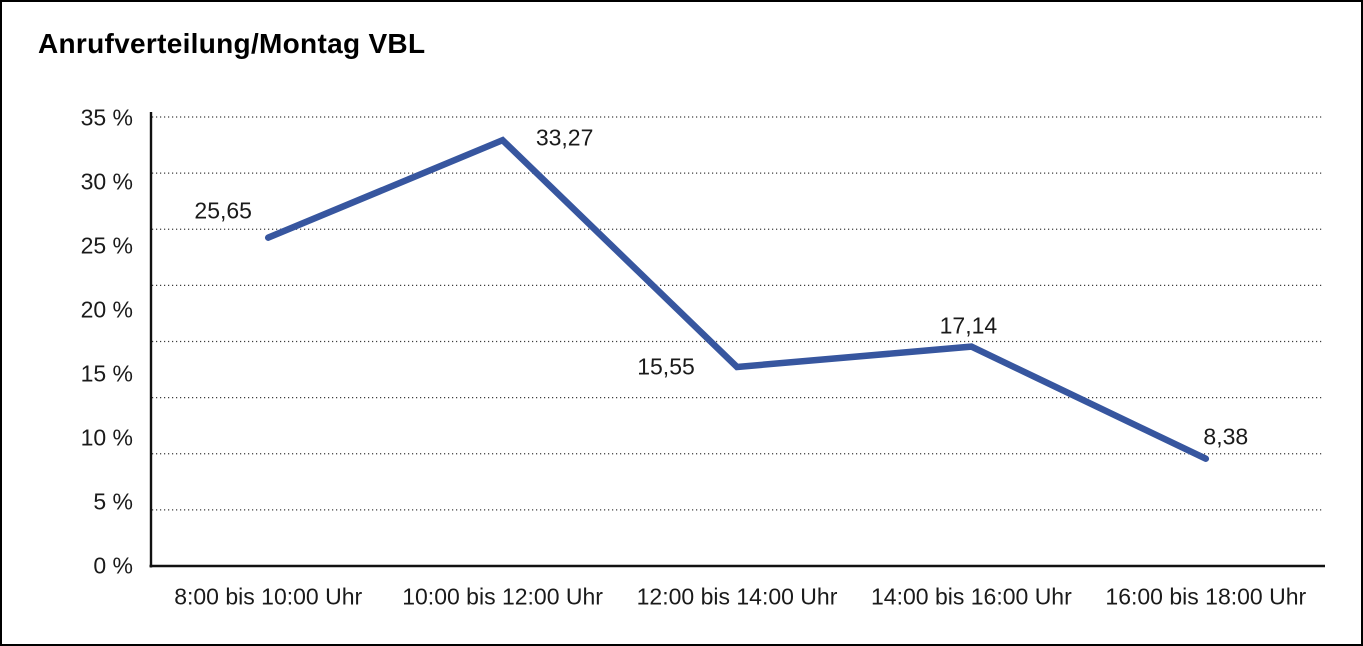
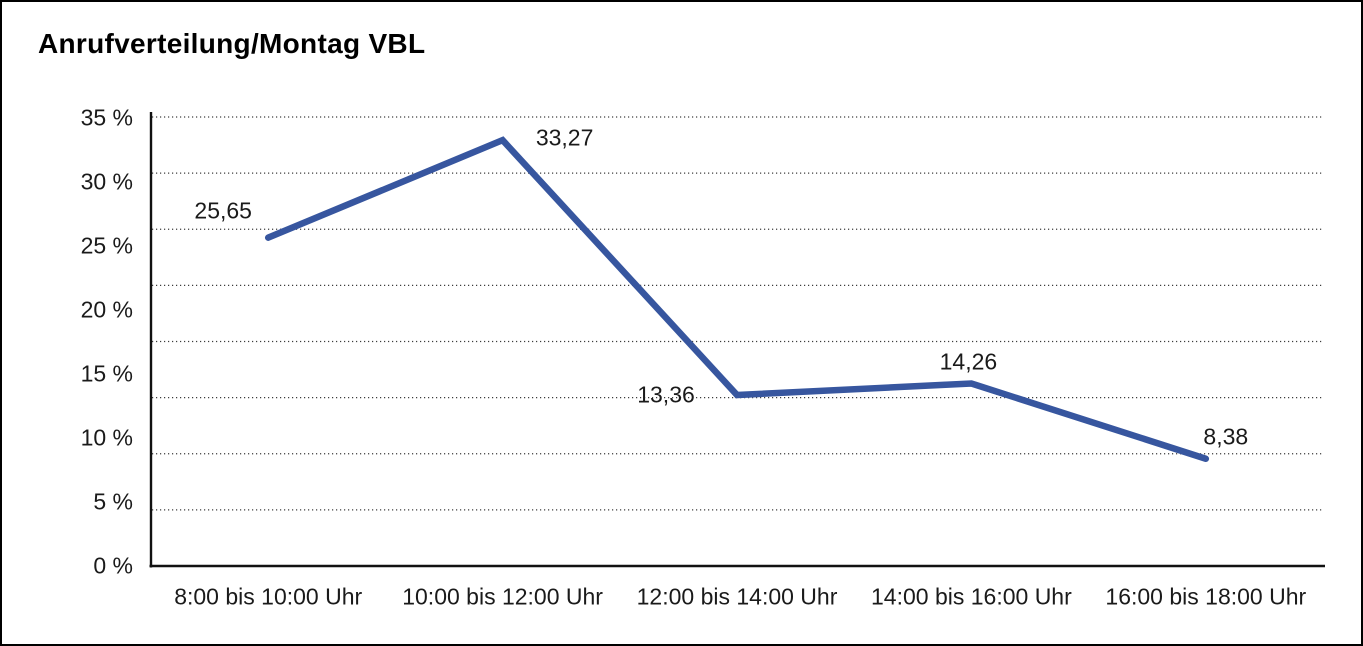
12:00 bis 14:00 Uhr: 15,55 -> 13,36
14:00 bis 16:00 Uhr: 17,14 -> 14,26
